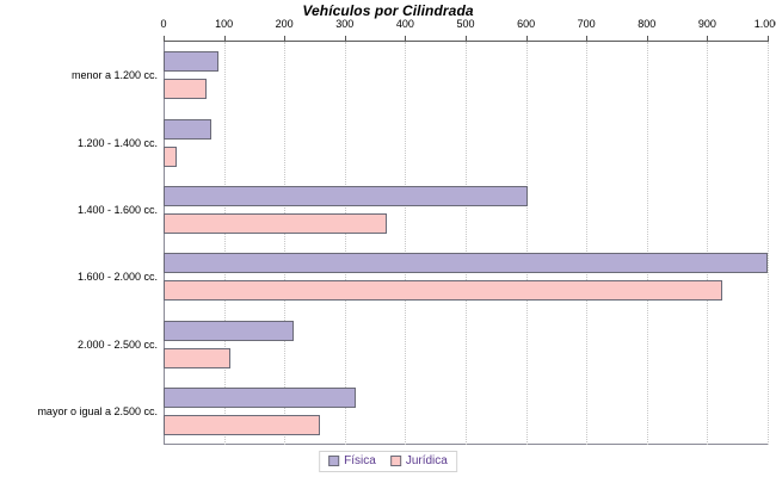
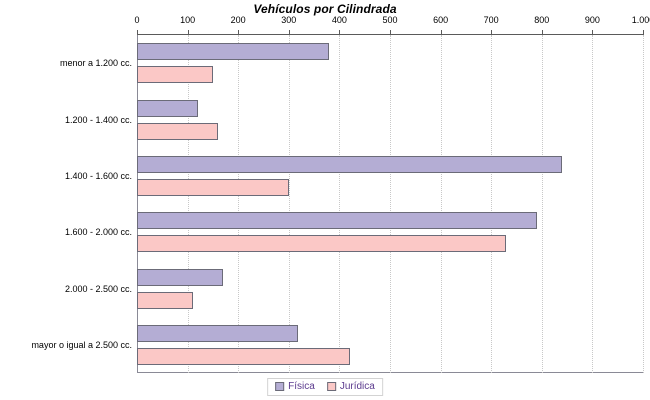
Física/menor a 1.200 cc.: 90 -> 380
Jurídica/menor a 1.200 cc.: 70 -> 150
Física/1.200 - 1.400 cc.: 80 -> 120
Jurídica/1.200 - 1.400 cc.: 20 -> 160
Física/1.400 - 1.600 cc.: 600 -> 840
Jurídica/1.400 - 1.600 cc.: 370 -> 300
Física/1.600 - 2.000 cc.: 1000 -> 790
Jurídica/1.600 - 2.000 cc.: 920 -> 730
Física/2.000 - 2.500 cc.: 220 -> 170
Jurídica/mayor o igual a 2.500 cc.: 260 -> 420
